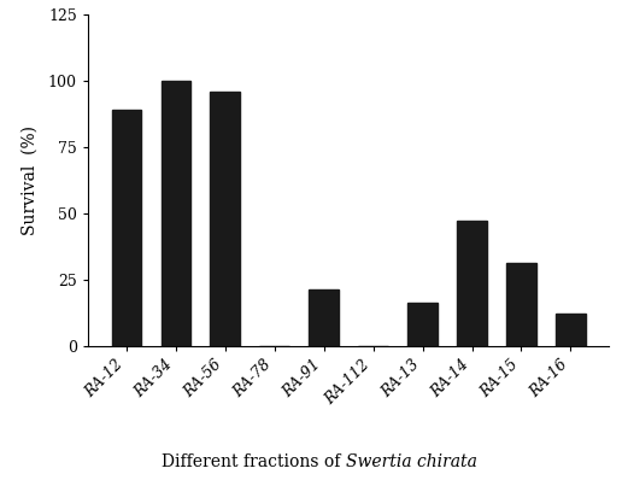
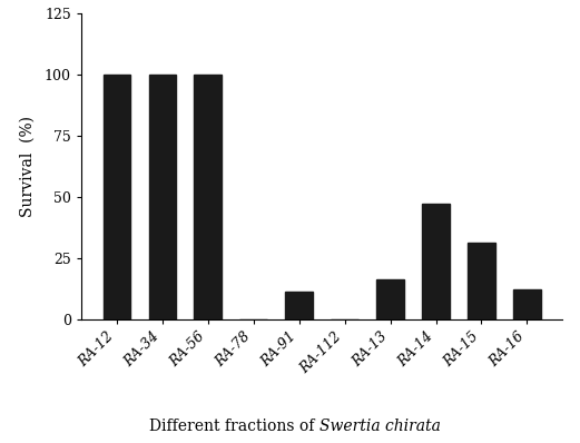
RA-12: 89 -> 100
RA-56: 96 -> 100
RA-91: 21 -> 11
